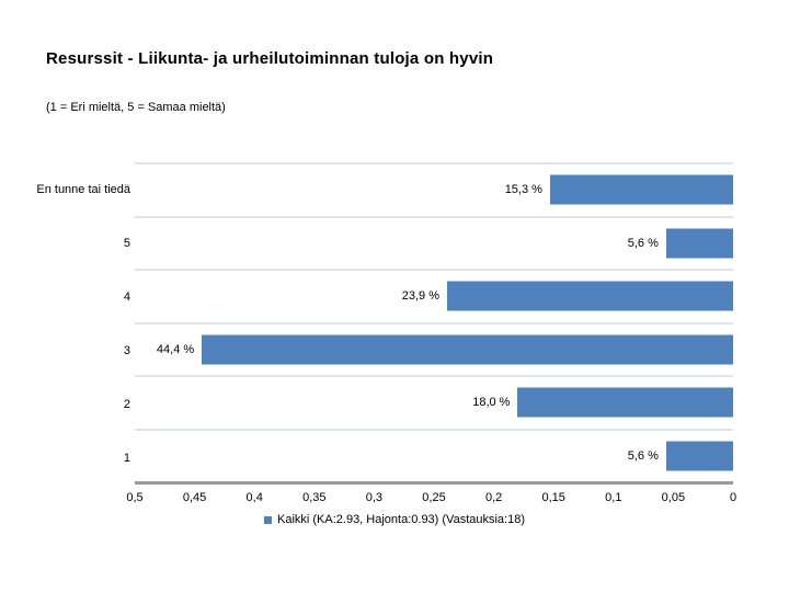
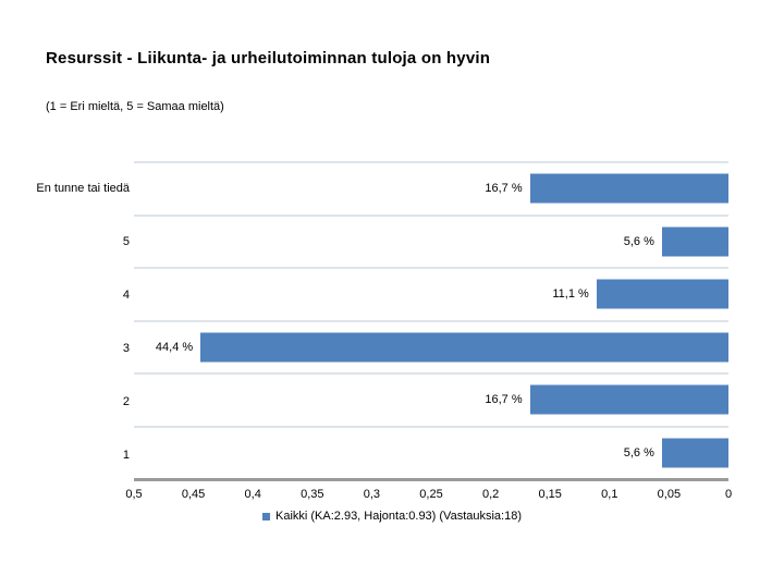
En tunne tai tiedä: 15,3 -> 16,7
4: 23,9 -> 11,1
2: 18,0 -> 16,7
